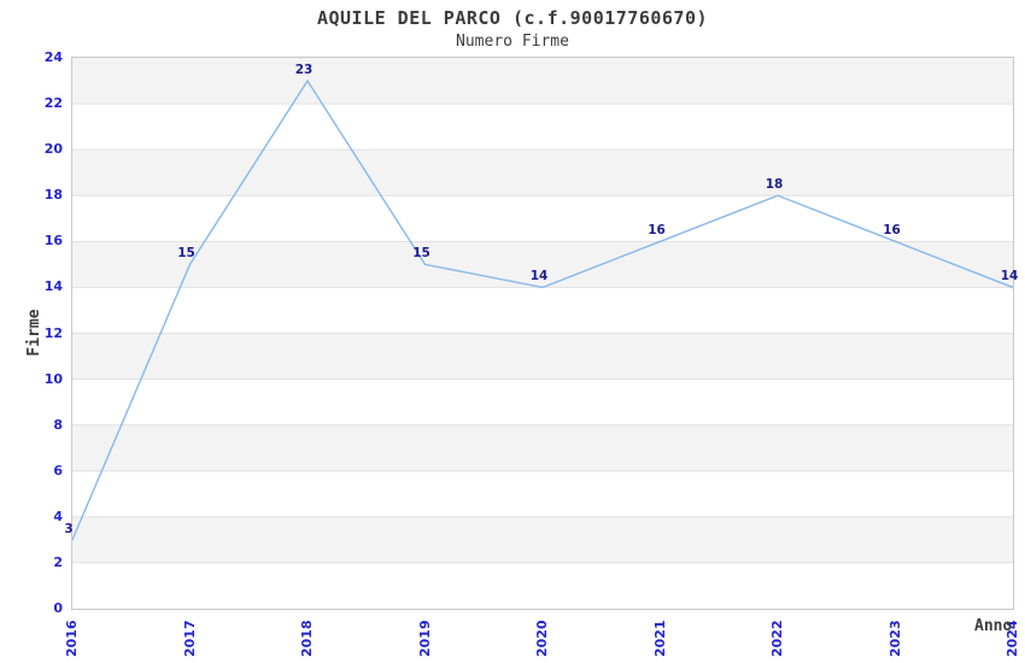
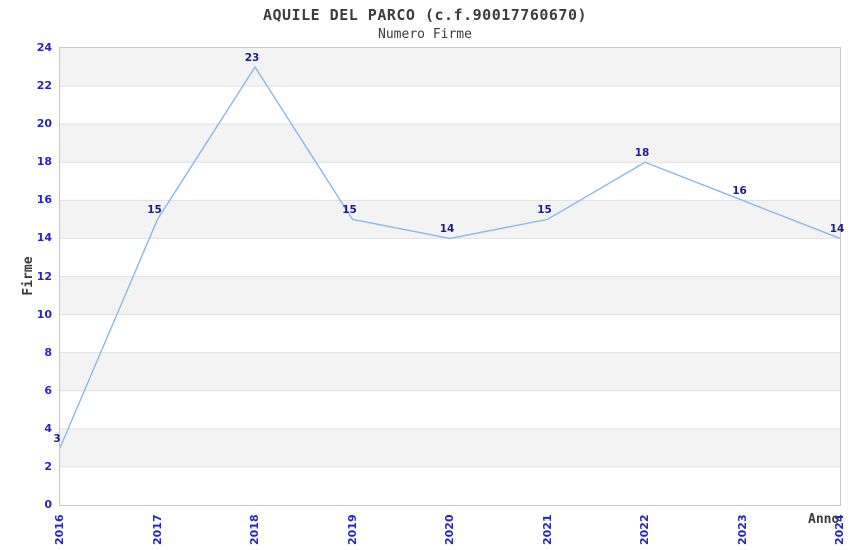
2021: 16 -> 15
